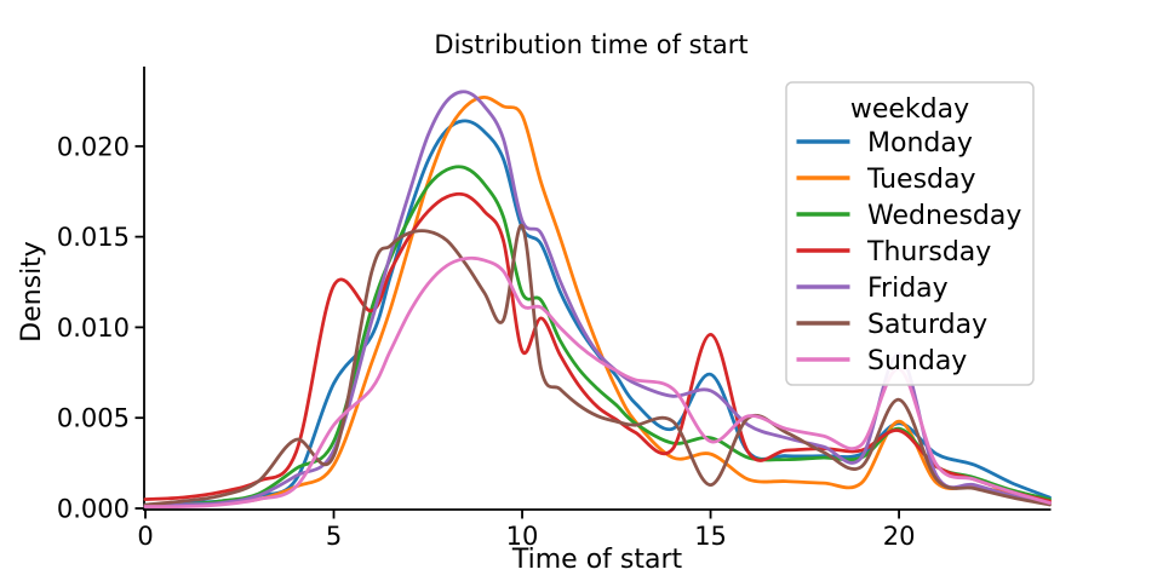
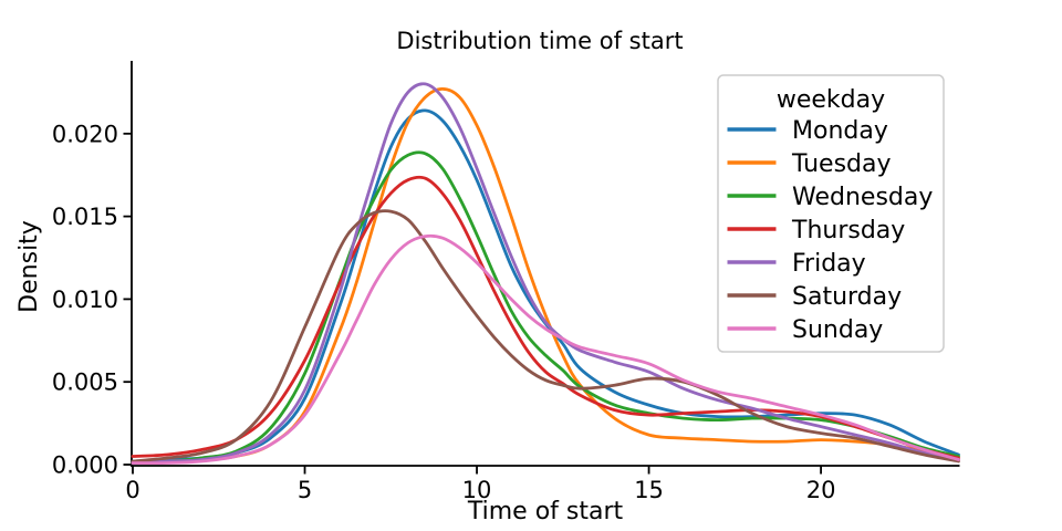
Monday/5: 0.0069 -> 0.0040
Tuesday/5: 0.0024 -> 0.0032
Wednesday/5: 0.0037 -> 0.0055
Thursday/5: 0.0123 -> 0.0063
Friday/5: 0.0032 -> 0.0045
Saturday/5: 0.0029 -> 0.0083
Sunday/5: 0.0046 -> 0.0030
Monday/10: 0.0155 -> 0.0172
Tuesday/10: 0.0217 -> 0.0205
Wednesday/10: 0.0119 -> 0.0139
Thursday/10: 0.0087 -> 0.0127
Friday/10: 0.0159 -> 0.0179
Saturday/10: 0.0156 -> 0.0090
Sunday/10: 0.0112 -> 0.0122
Monday/15: 0.0074 -> 0.0036
Tuesday/15: 0.0030 -> 0.0018
Wednesday/15: 0.0039 -> 0.0031
Thursday/15: 0.0096 -> 0.0030
Friday/15: 0.0065 -> 0.0056
Saturday/15: 0.0013 -> 0.0052
Sunday/15: 0.0037 -> 0.0061
Monday/20: 0.0047 -> 0.0031
Tuesday/20: 0.0048 -> 0.0015
Wednesday/20: 0.0044 -> 0.0027
Thursday/20: 0.0043 -> 0.0029
Friday/20: 0.0085 -> 0.0023
Saturday/20: 0.0060 -> 0.0019
Sunday/20: 0.0077 -> 0.0030
